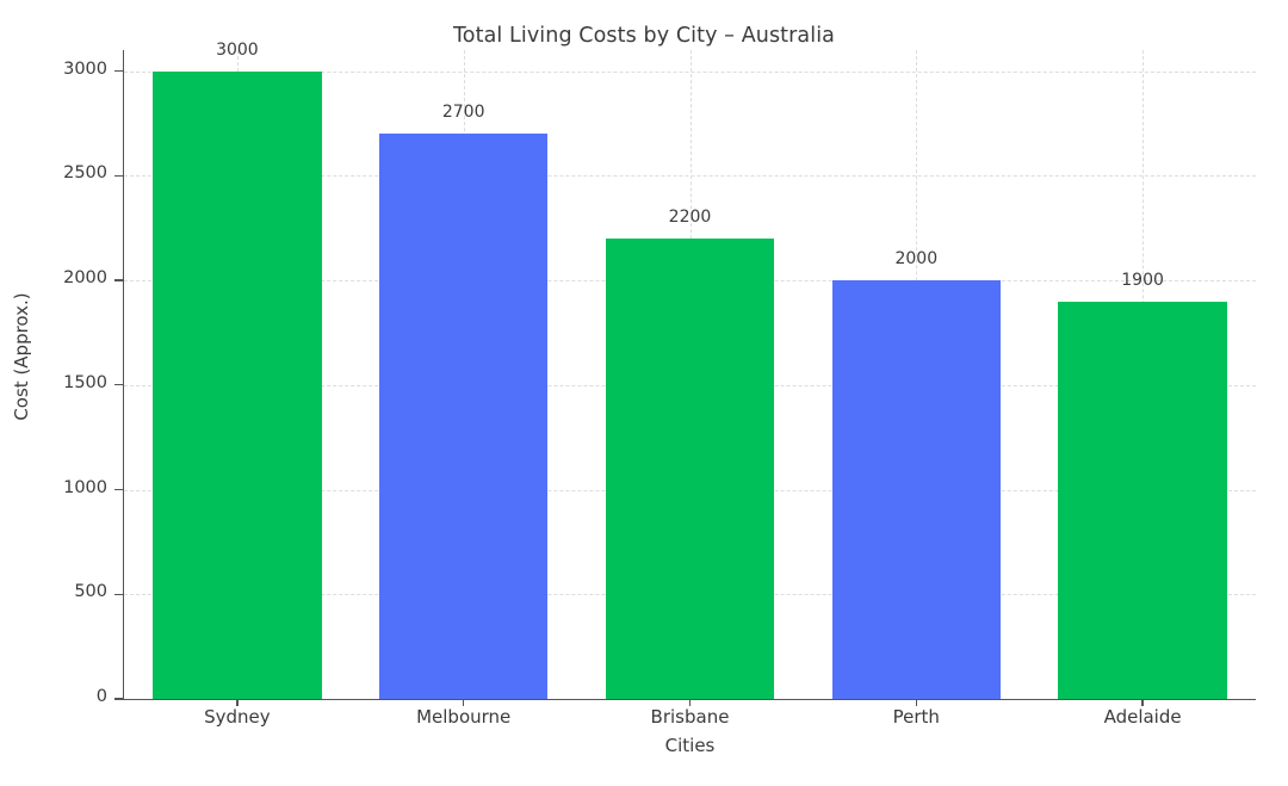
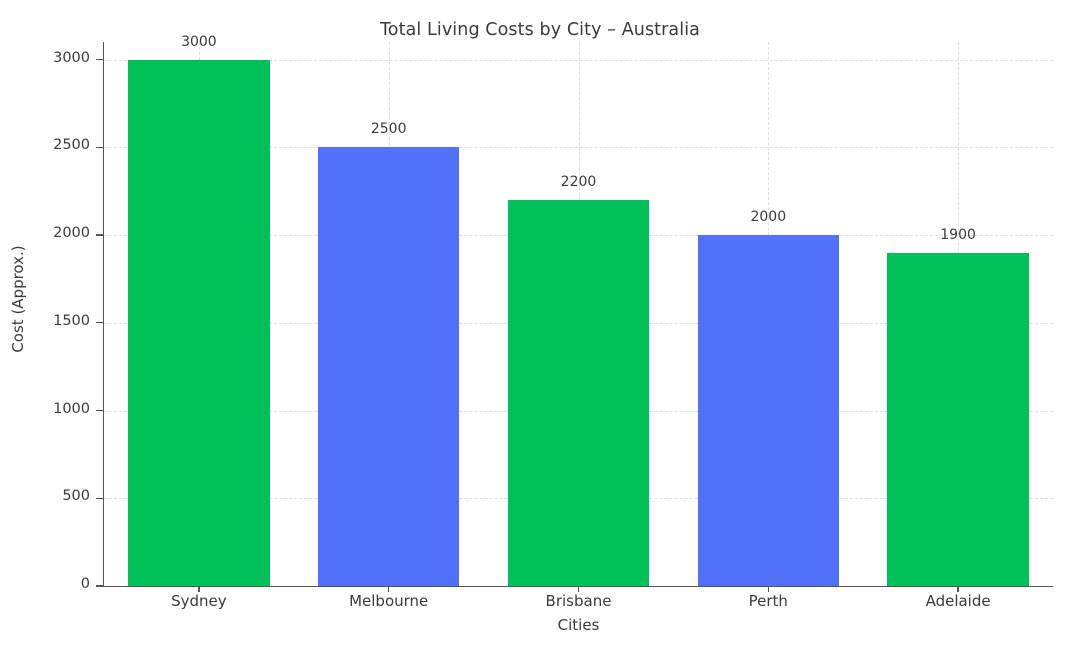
Melbourne: 2700 -> 2500
